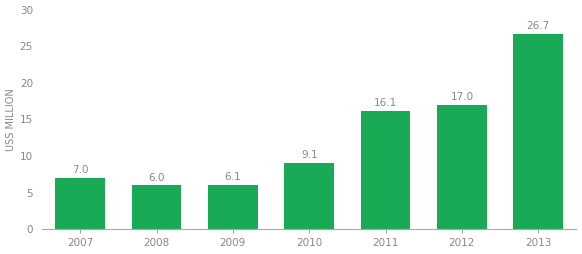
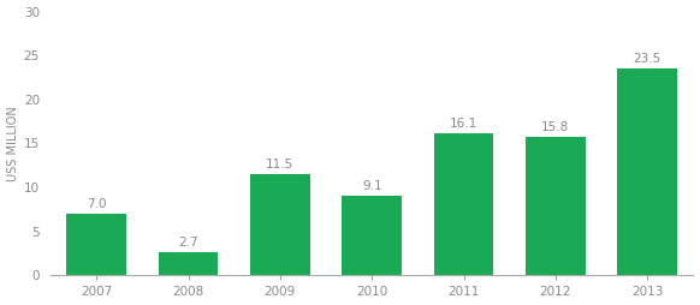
2008: 6.0 -> 2.7
2009: 6.1 -> 11.5
2012: 17.0 -> 15.8
2013: 26.7 -> 23.5
